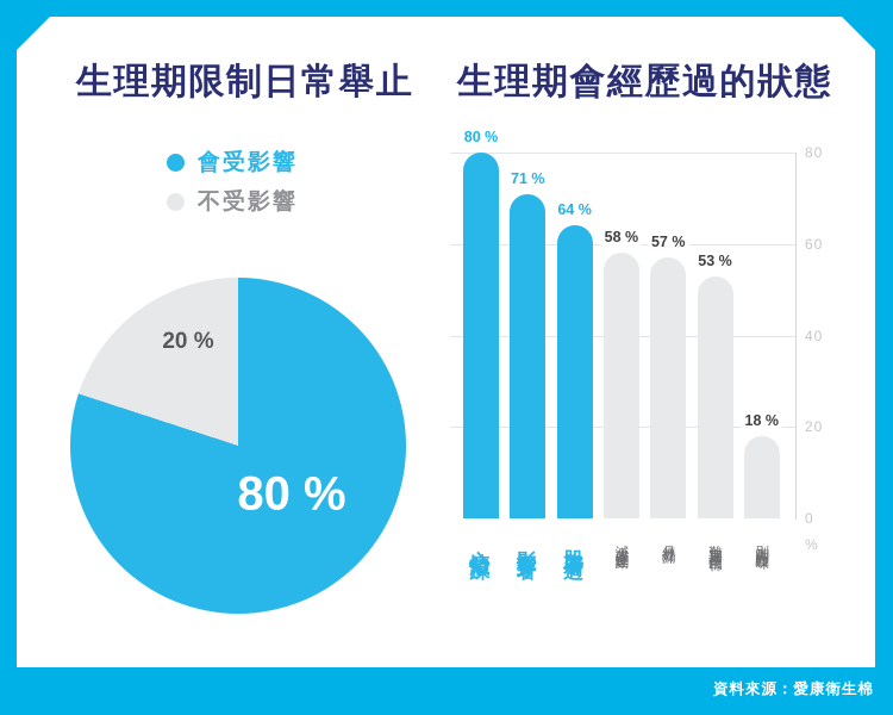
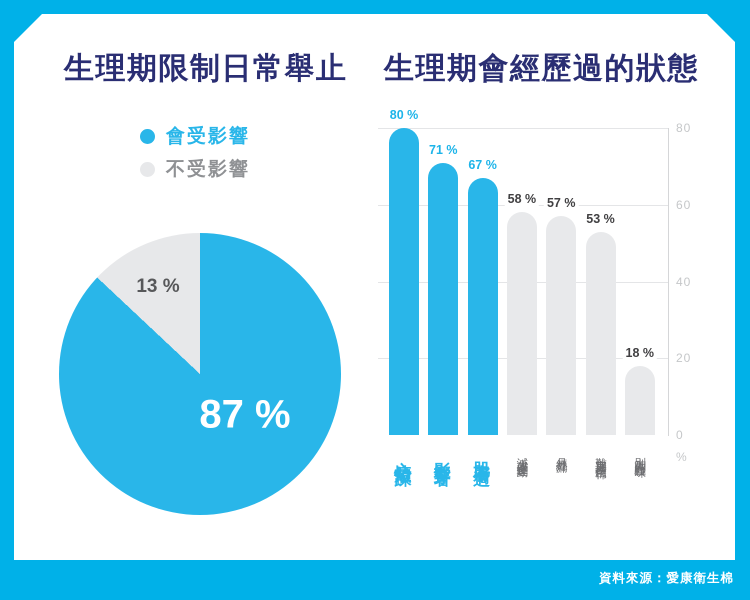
生理期限制日常舉止/會受影響: 80 -> 87
生理期限制日常舉止/不受影響: 20 -> 13
生理期會經歷過的狀態/肌膚不適: 64 -> 67
